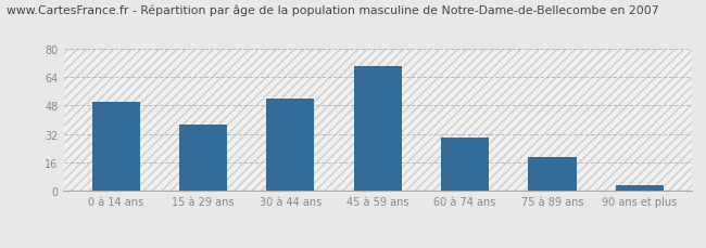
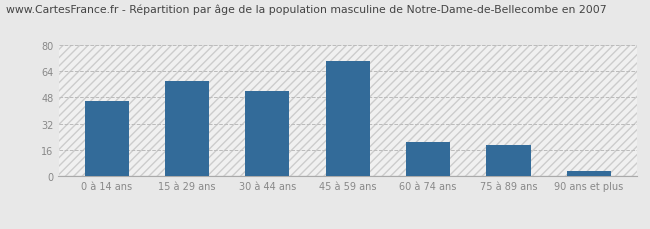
0 à 14 ans: 50 -> 46
15 à 29 ans: 37 -> 58
60 à 74 ans: 30 -> 21
